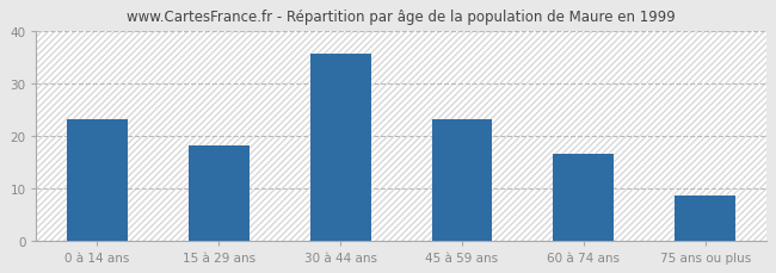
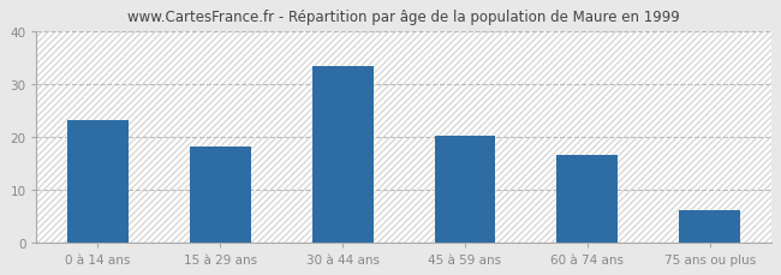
30 à 44 ans: 35.5 -> 33.3
45 à 59 ans: 23.0 -> 20.2
75 ans ou plus: 8.5 -> 6.1
